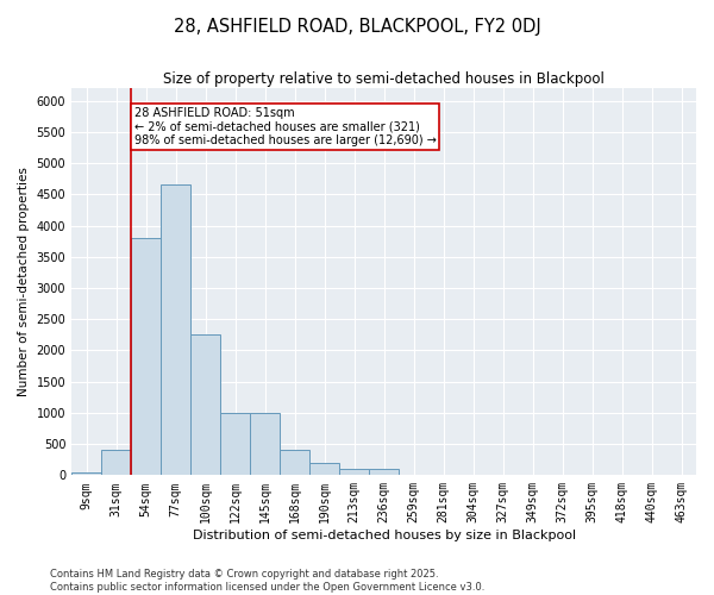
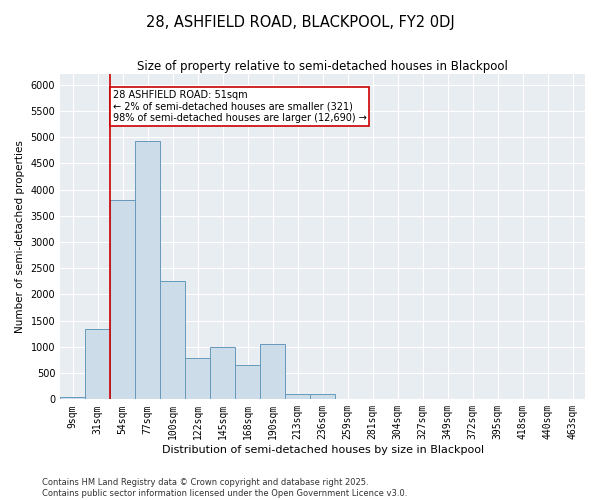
31sqm: 400 -> 1340
77sqm: 4650 -> 4920
122sqm: 1000 -> 780
168sqm: 400 -> 660
190sqm: 200 -> 1060
